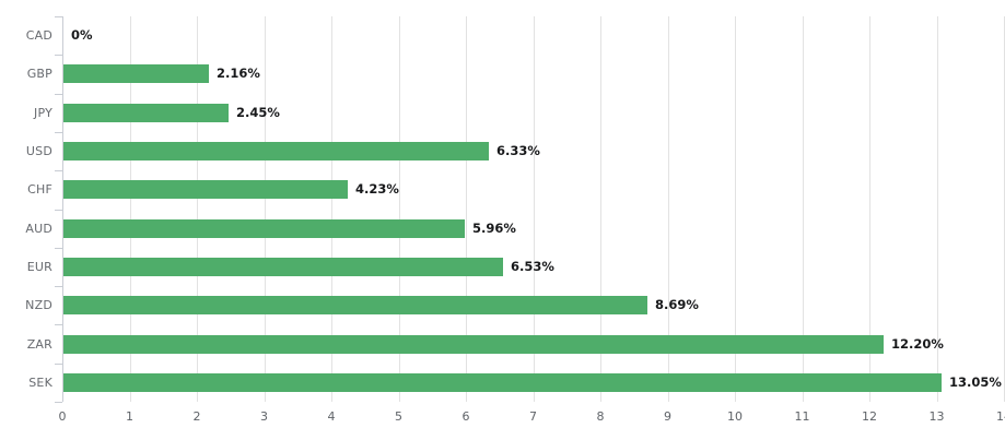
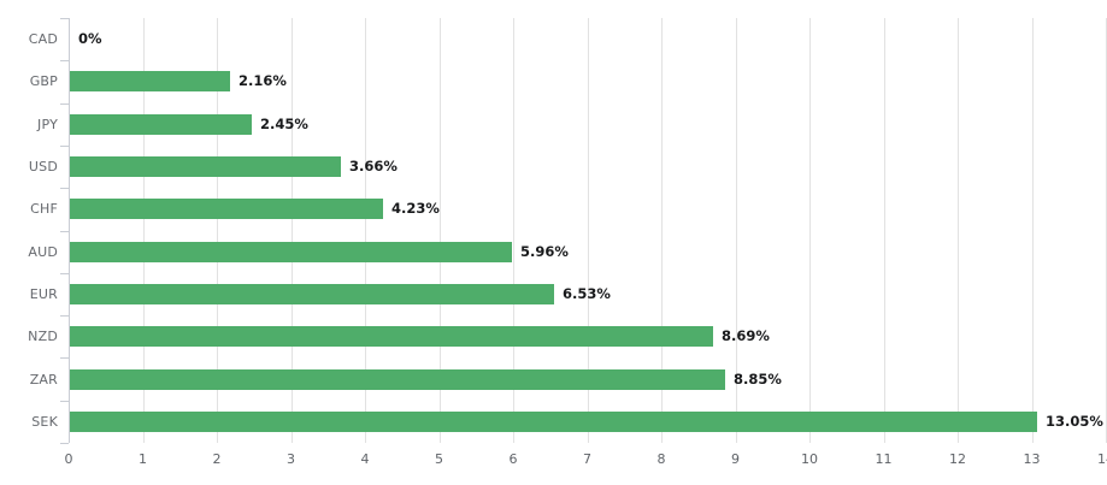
USD: 6.33% -> 3.66%
ZAR: 12.20% -> 8.85%
